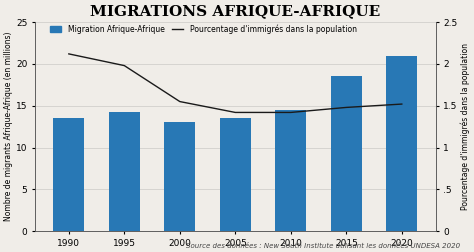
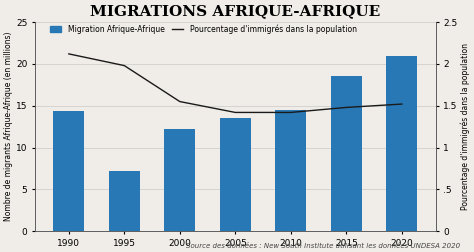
Migration Afrique-Afrique/1990: 13.5 -> 14.4
Migration Afrique-Afrique/1995: 14.2 -> 7.2
Migration Afrique-Afrique/2000: 13.0 -> 12.2
